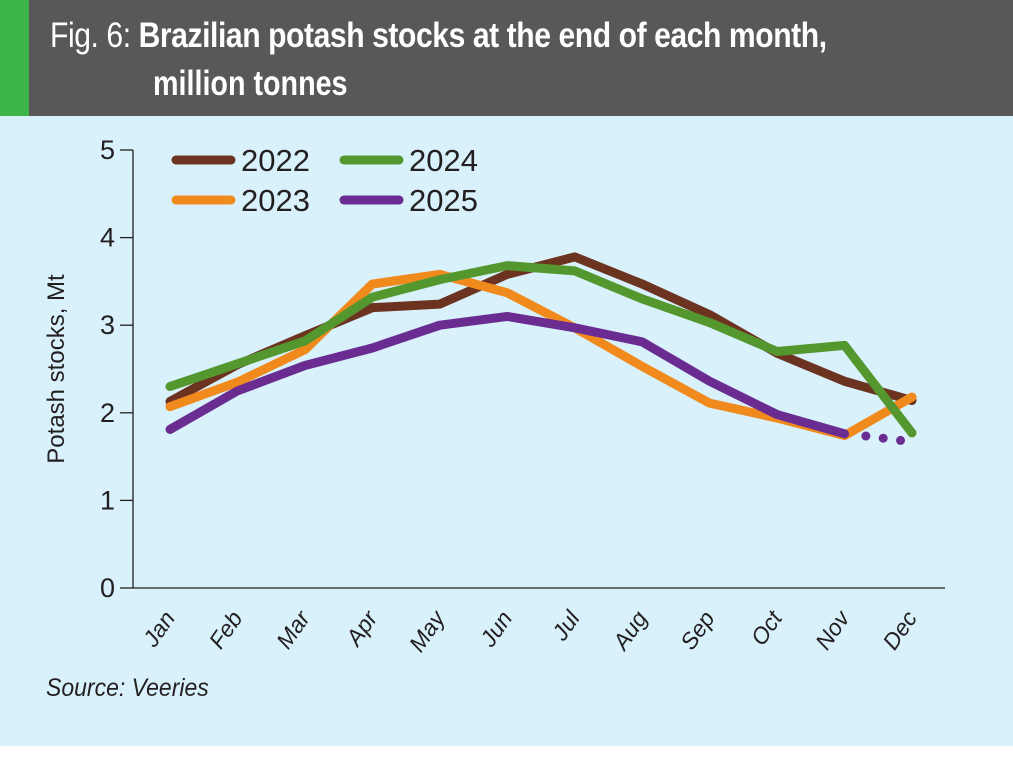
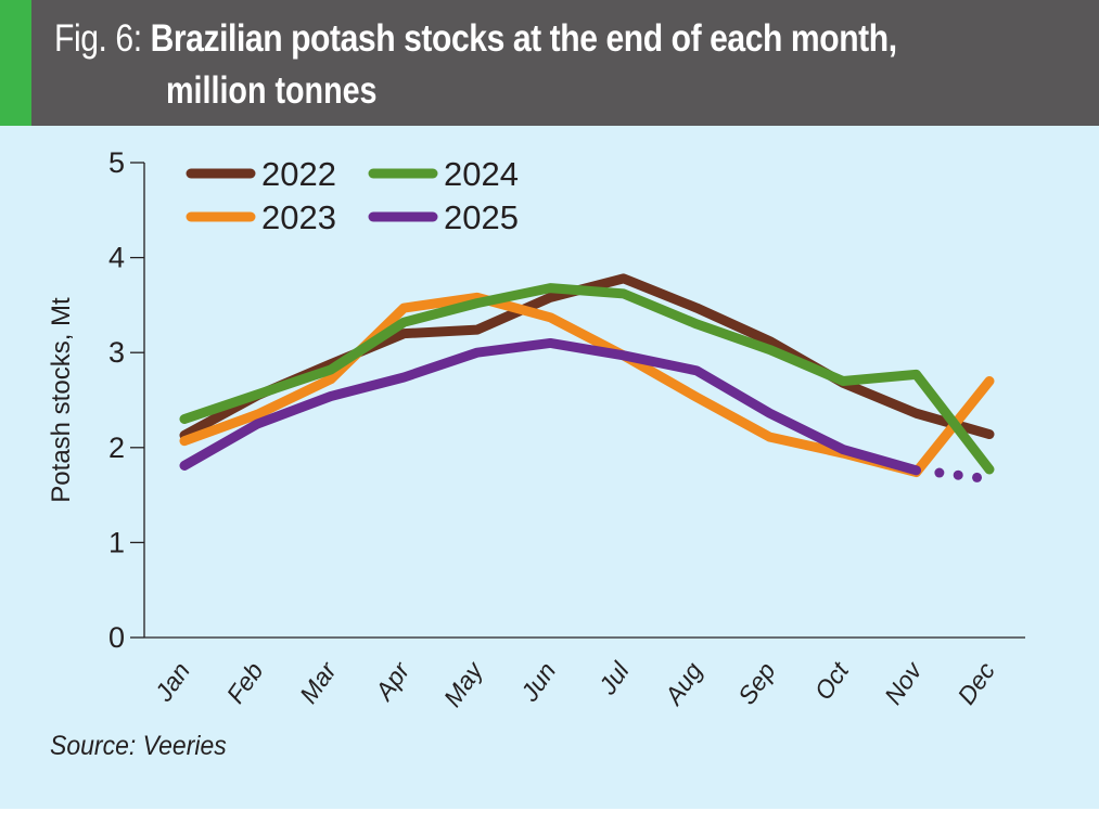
2023/Dec: 2.2 -> 2.7
